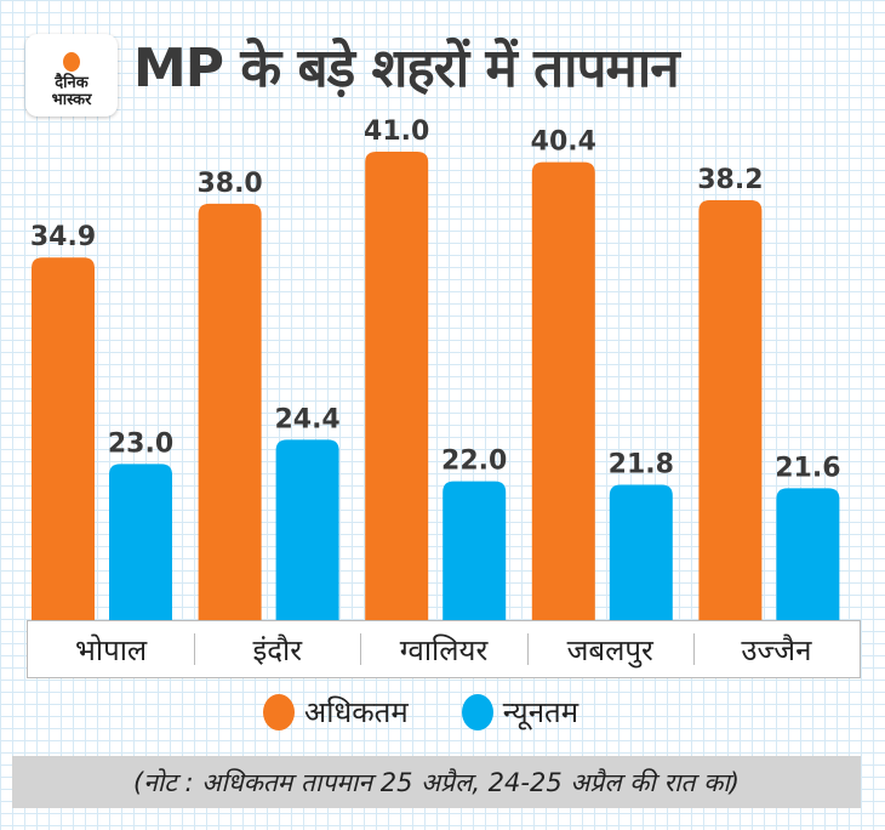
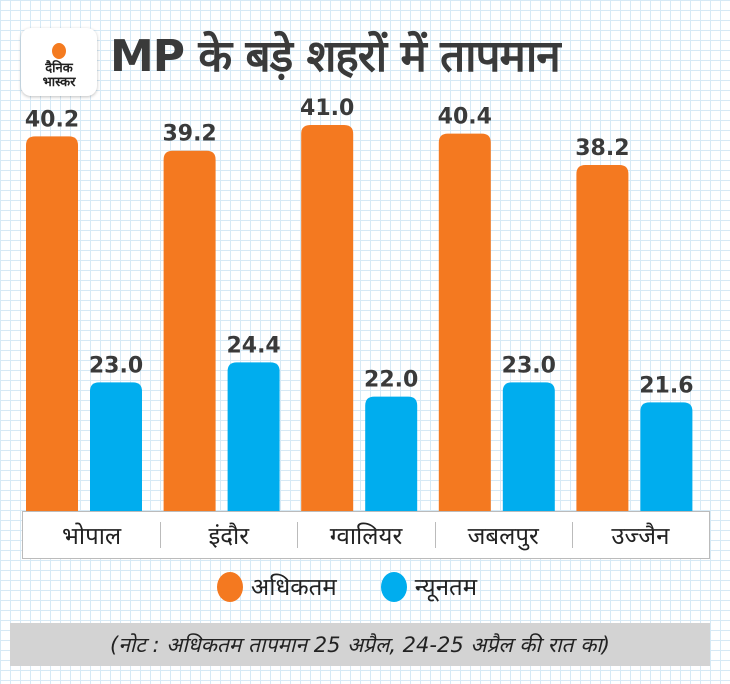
अधिकतम/भोपाल: 34.9 -> 40.2
अधिकतम/इंदौर: 38.0 -> 39.2
न्यूनतम/जबलपुर: 21.8 -> 23.0
